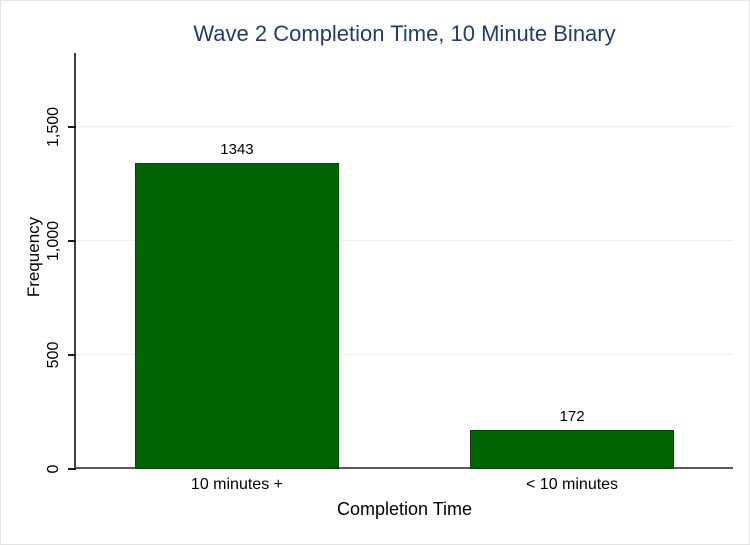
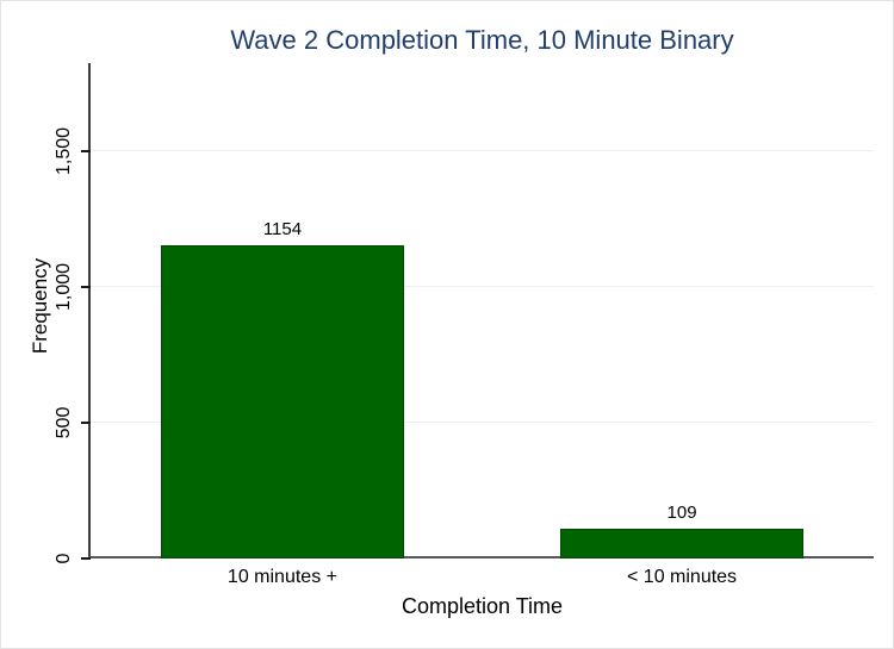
10 minutes +: 1343 -> 1154
< 10 minutes: 172 -> 109
